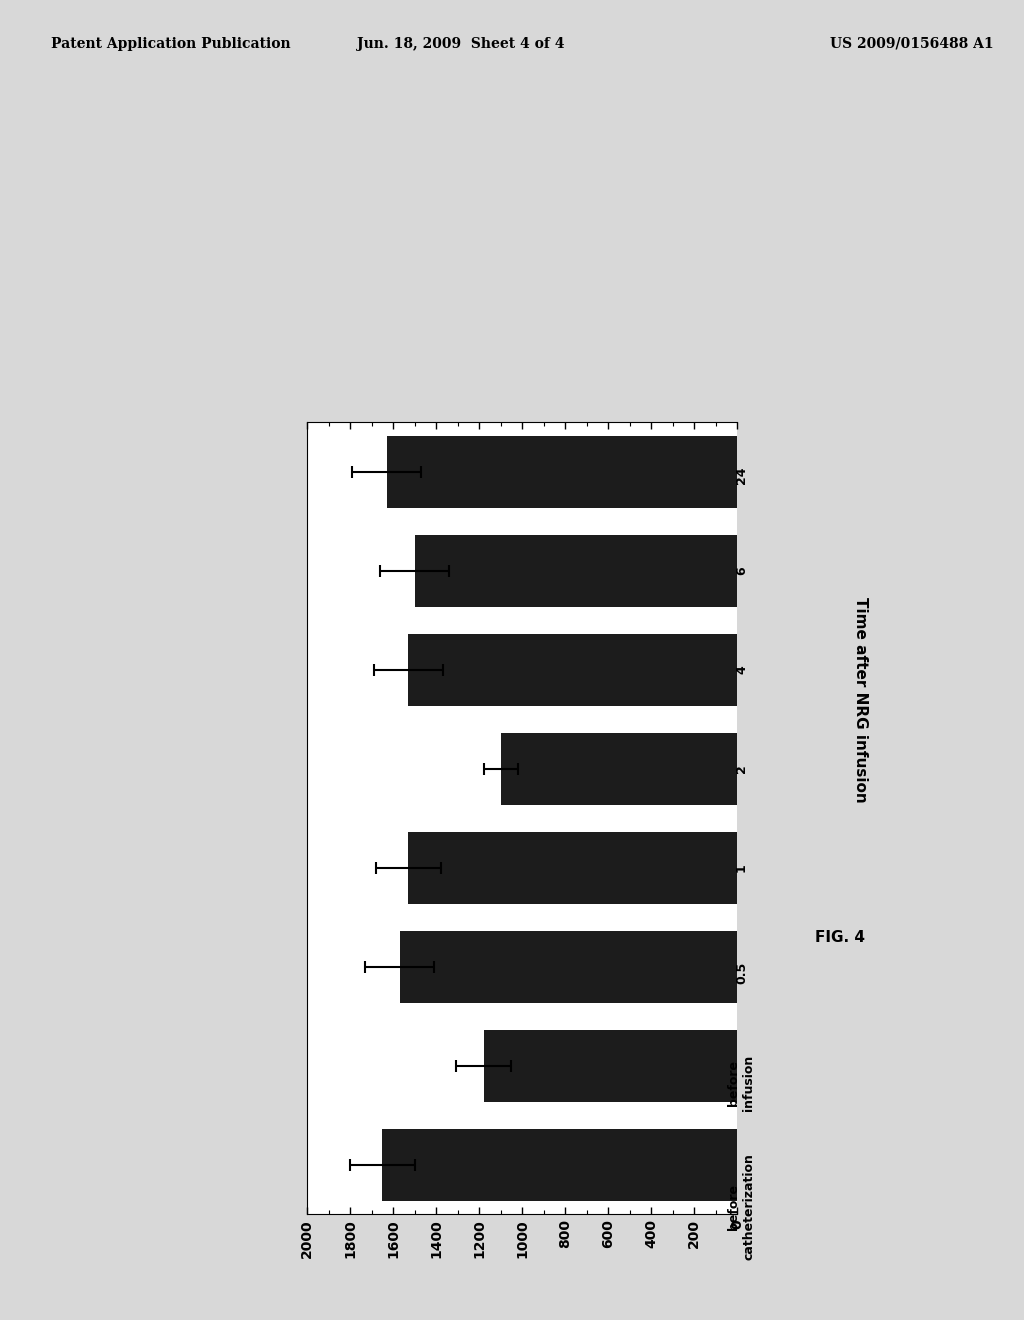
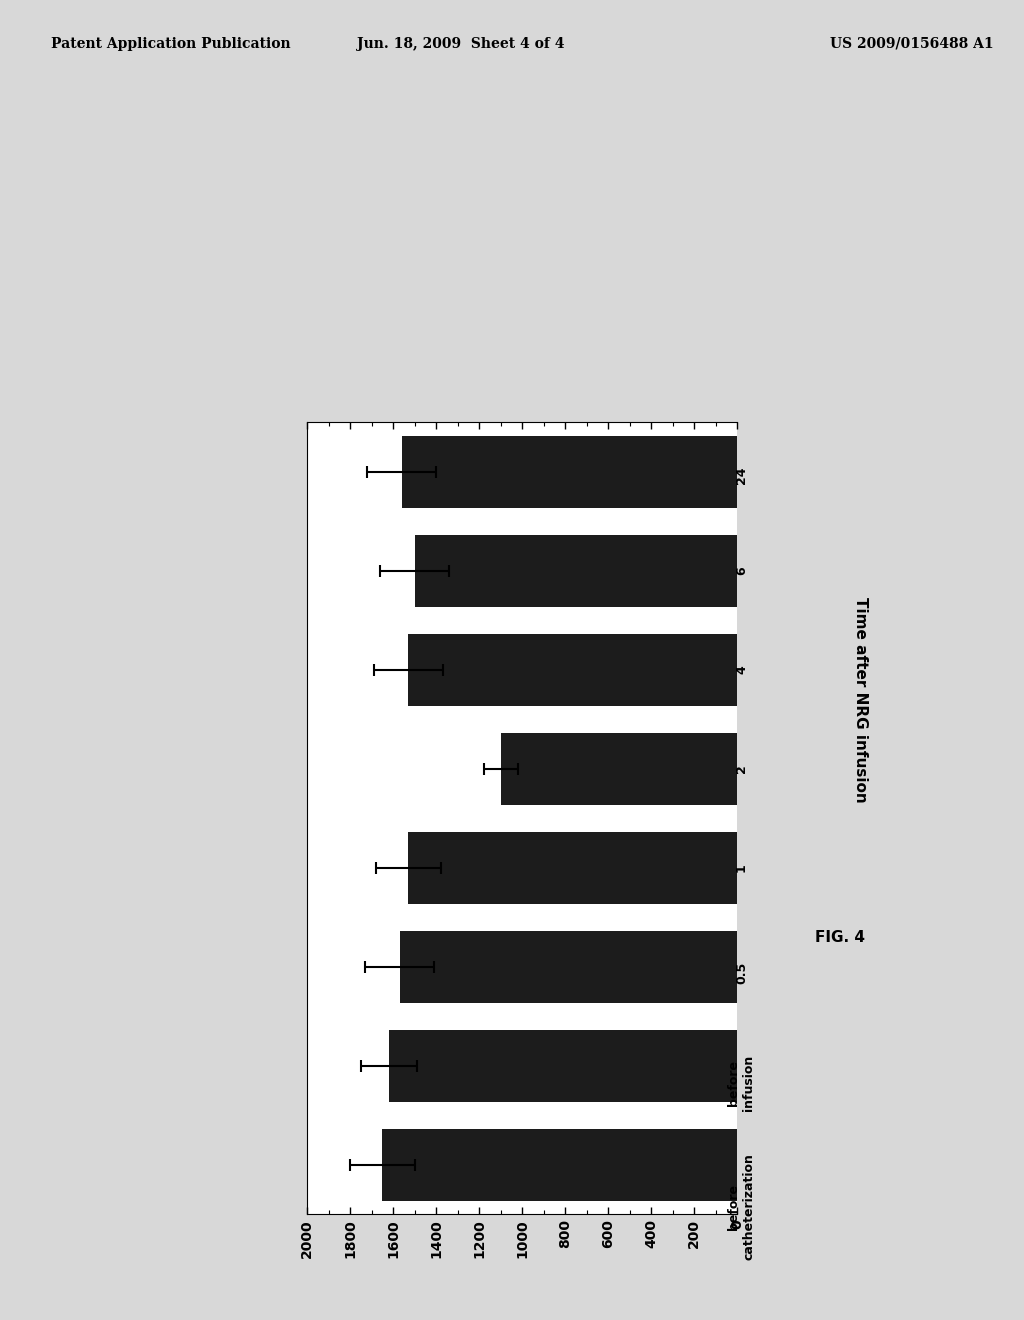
24: 1630 -> 1560
before infusion: 1180 -> 1620
